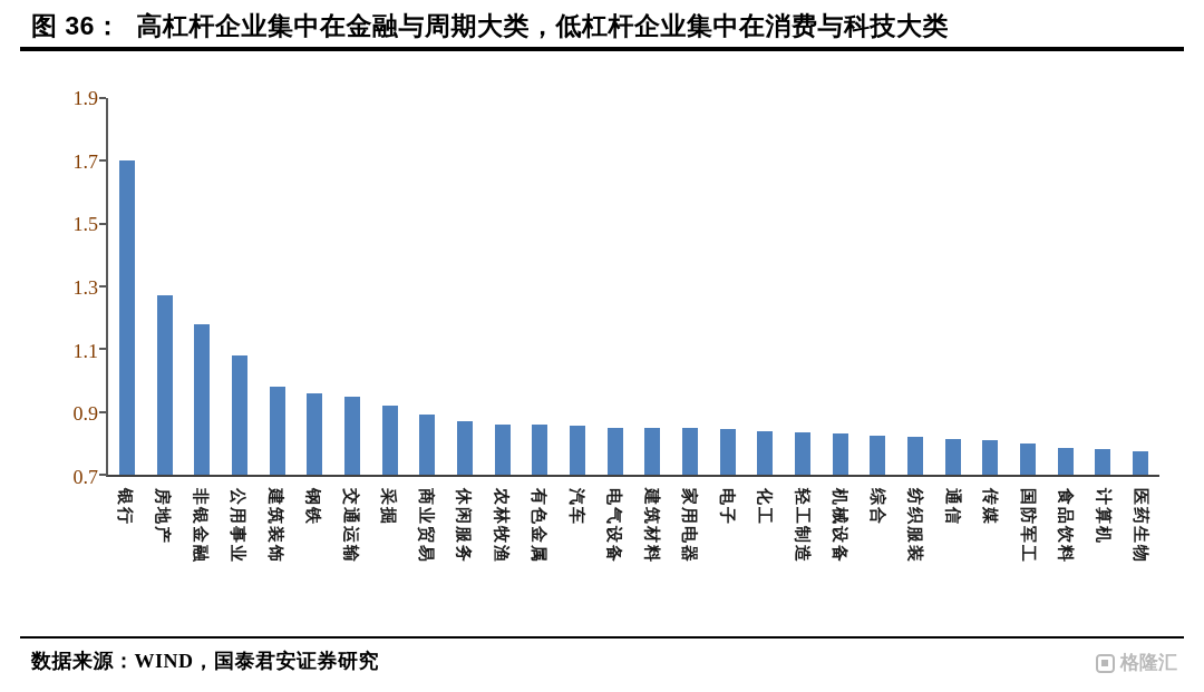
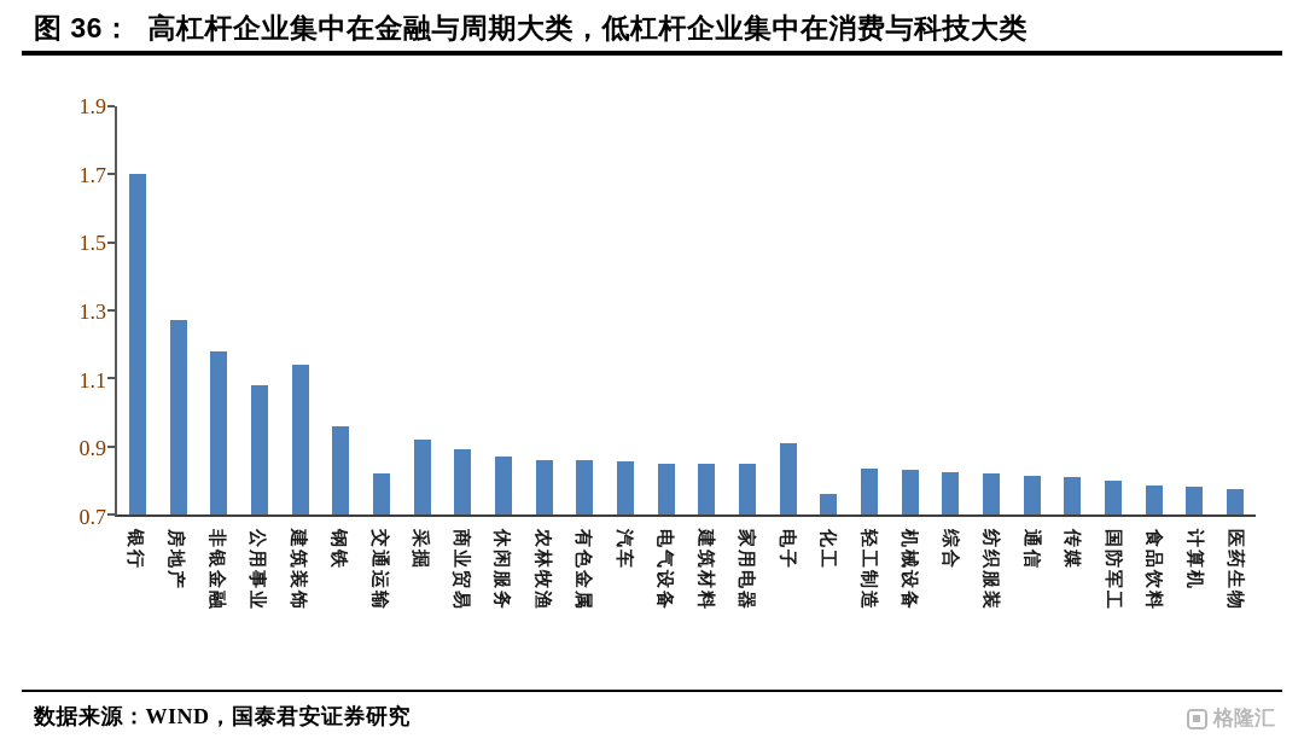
建筑装饰: 0.98 -> 1.14
交通运输: 0.95 -> 0.82
电子: 0.84 -> 0.91
化工: 0.84 -> 0.76
